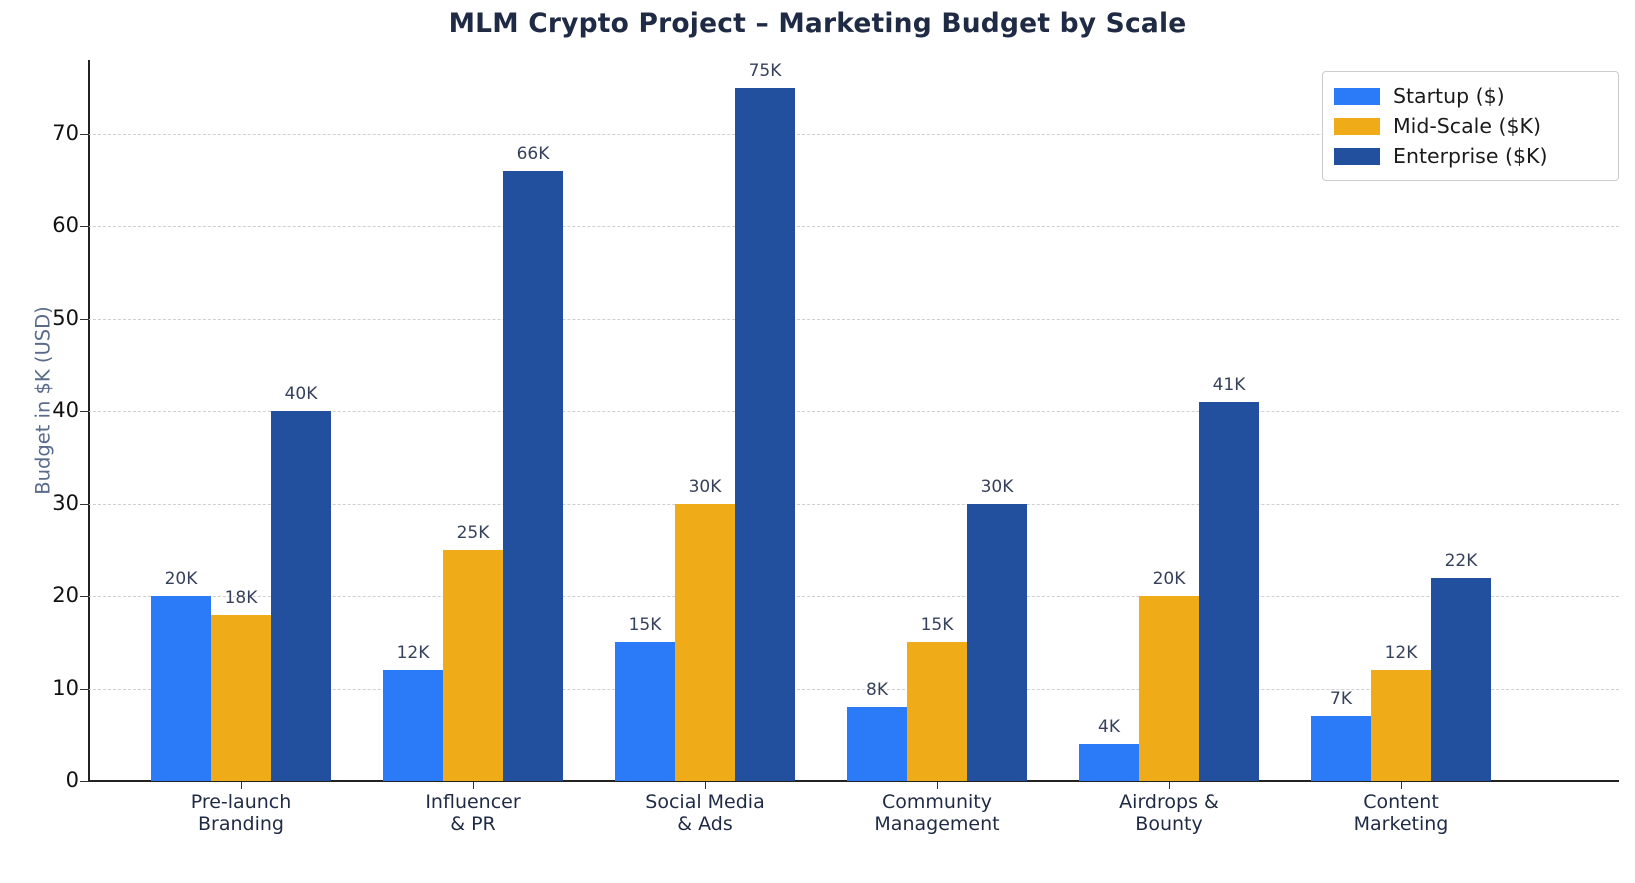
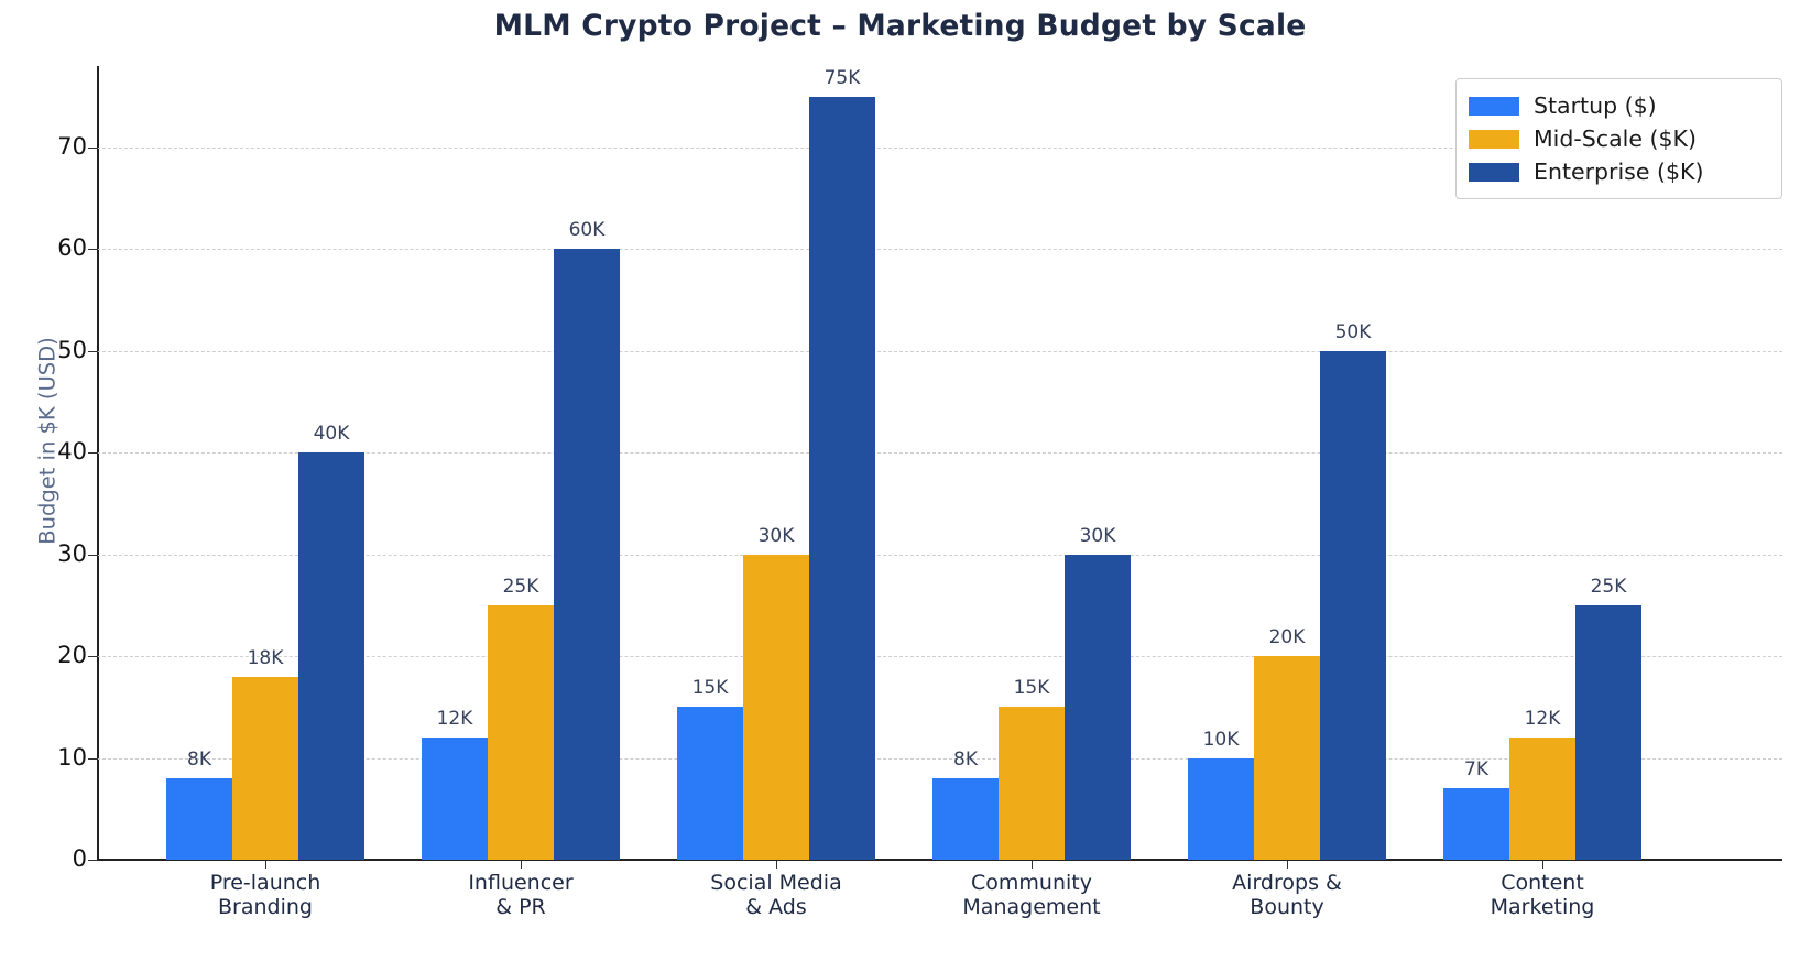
Startup ($)/Pre-launch Branding: 20K -> 8K
Enterprise ($K)/Influencer & PR: 66K -> 60K
Startup ($)/Airdrops & Bounty: 4K -> 10K
Enterprise ($K)/Airdrops & Bounty: 41K -> 50K
Enterprise ($K)/Content Marketing: 22K -> 25K
